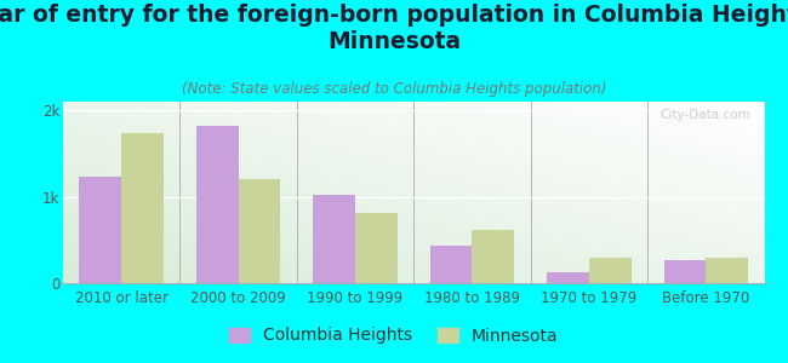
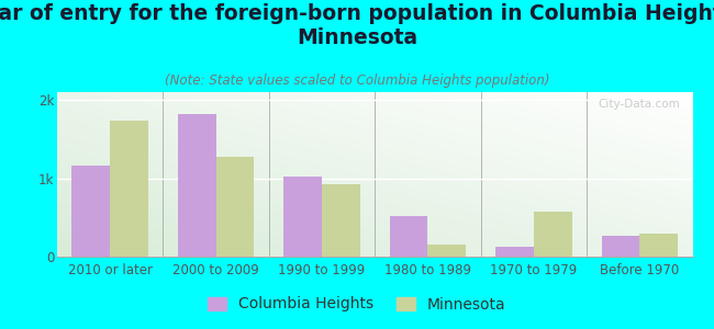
Columbia Heights/2010 or later: 1.23k -> 1.16k
Minnesota/2000 to 2009: 1.21k -> 1.28k
Minnesota/1990 to 1999: 0.81k -> 0.92k
Columbia Heights/1980 to 1989: 0.43k -> 0.52k
Minnesota/1980 to 1989: 0.62k -> 0.16k
Minnesota/1970 to 1979: 0.29k -> 0.58k
